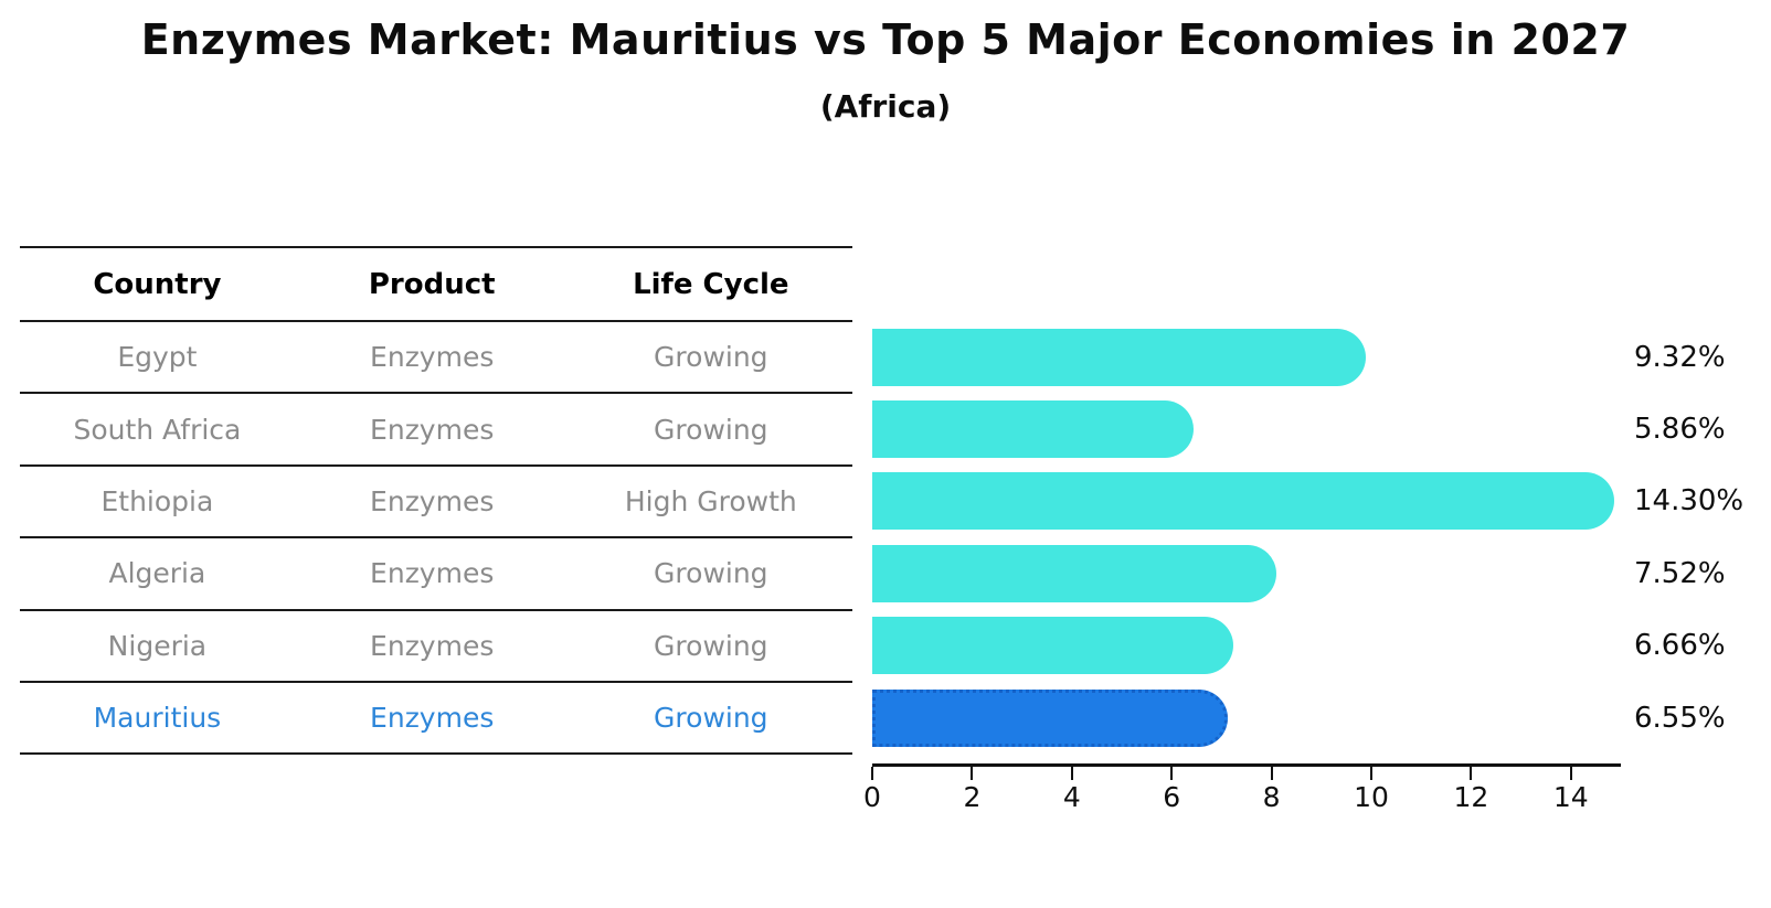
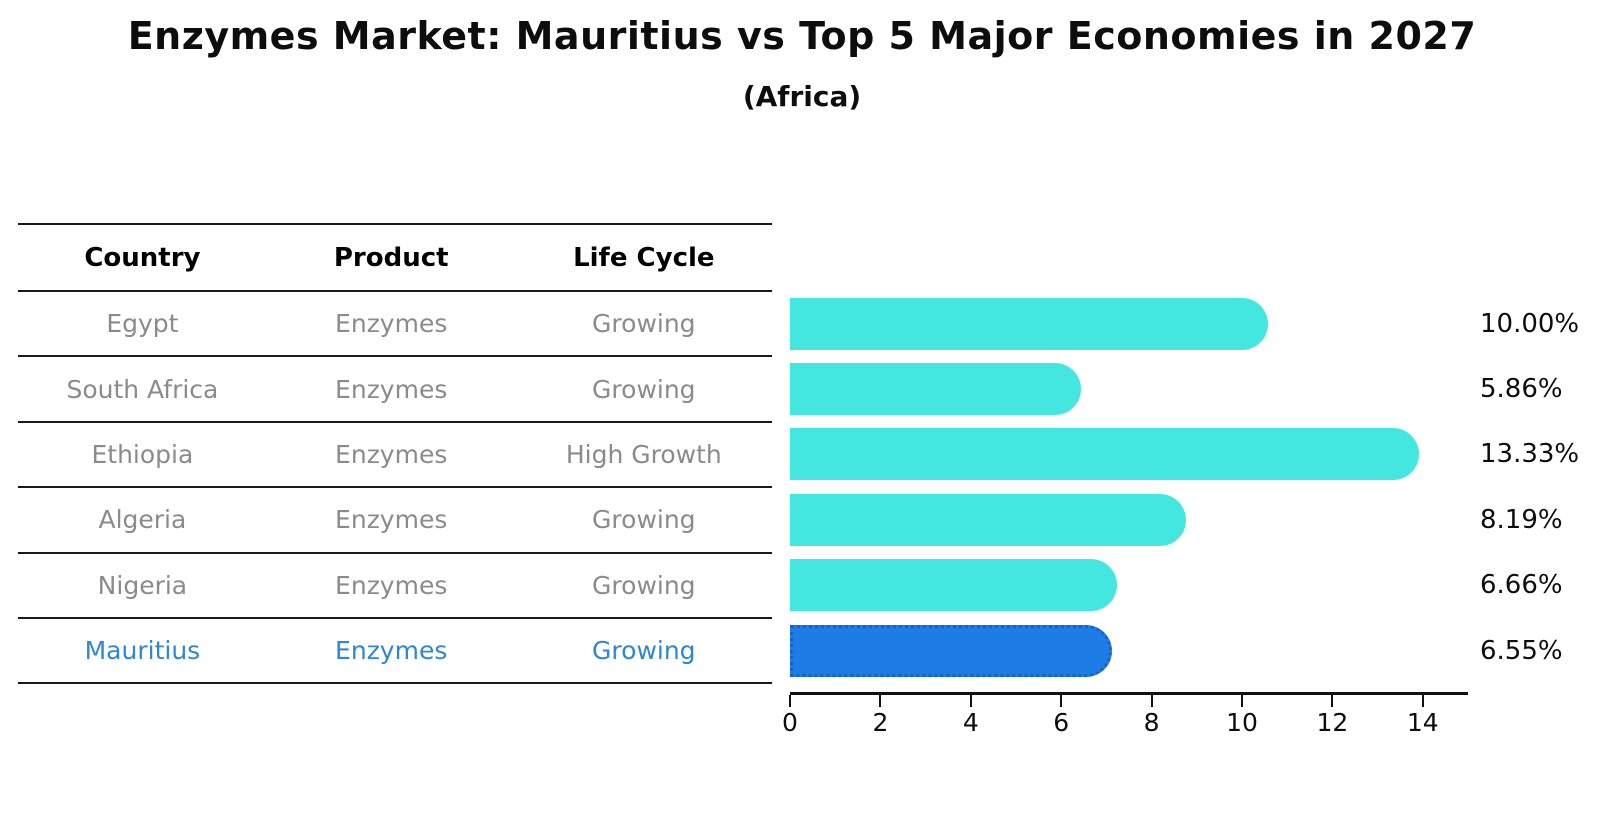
Egypt: 9.32% -> 10.00%
Ethiopia: 14.30% -> 13.33%
Algeria: 7.52% -> 8.19%
